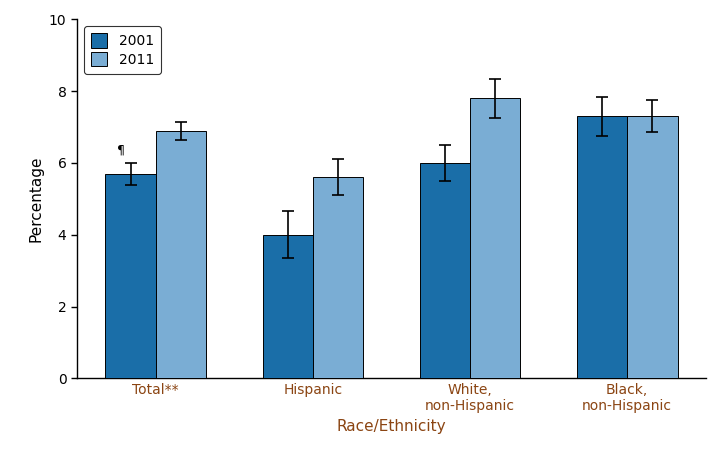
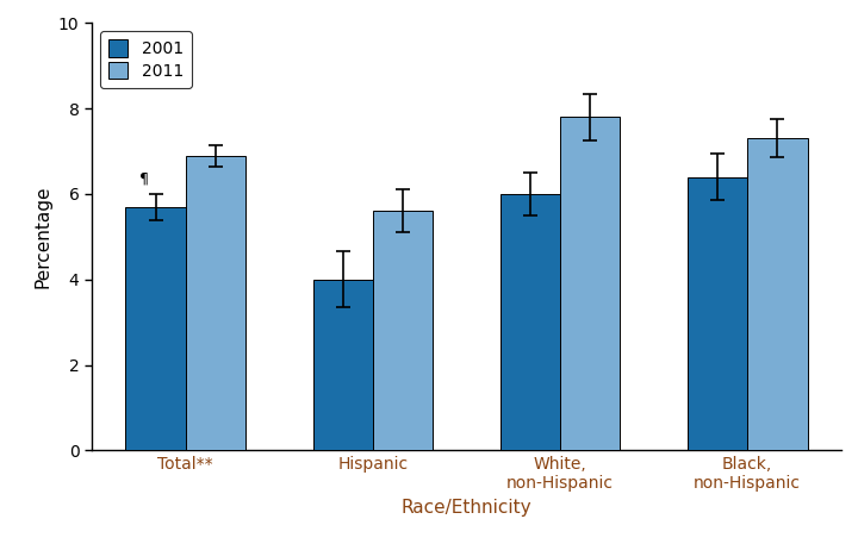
2001/Black, non-Hispanic: 7.3 -> 6.4
